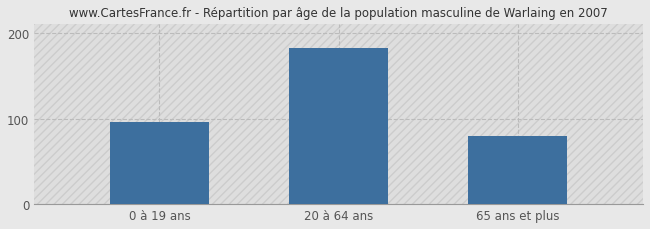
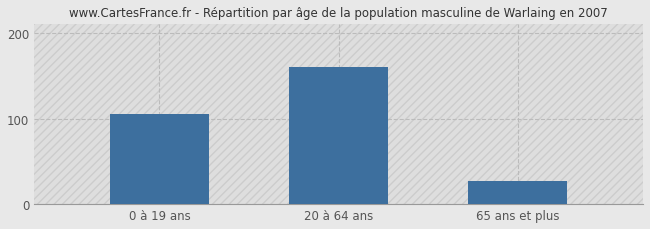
0 à 19 ans: 96 -> 105
20 à 64 ans: 182 -> 160
65 ans et plus: 80 -> 27
